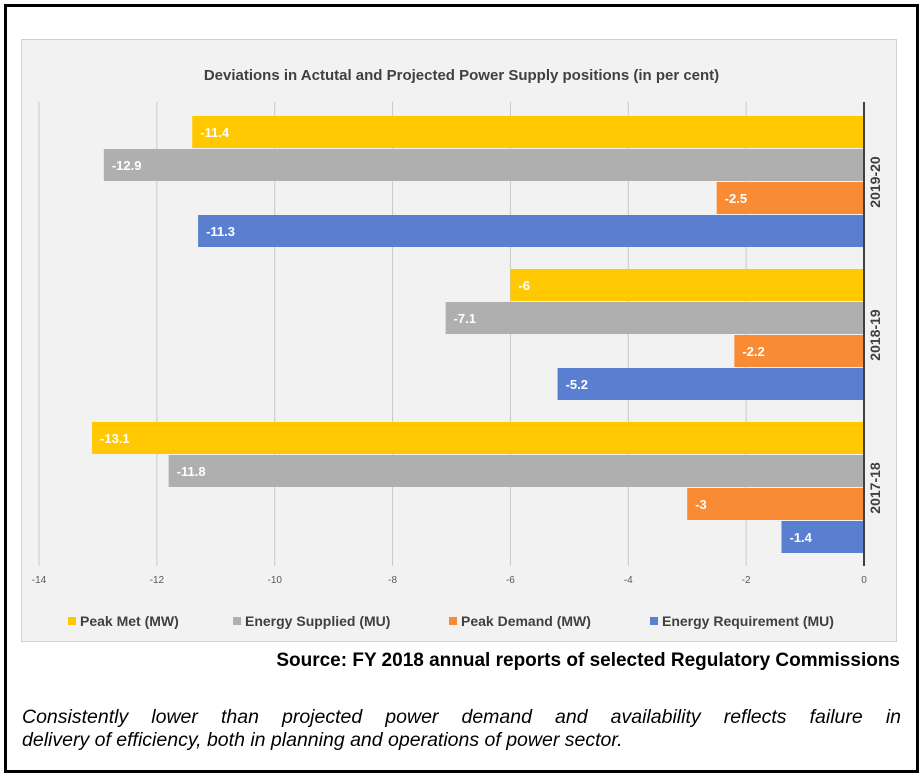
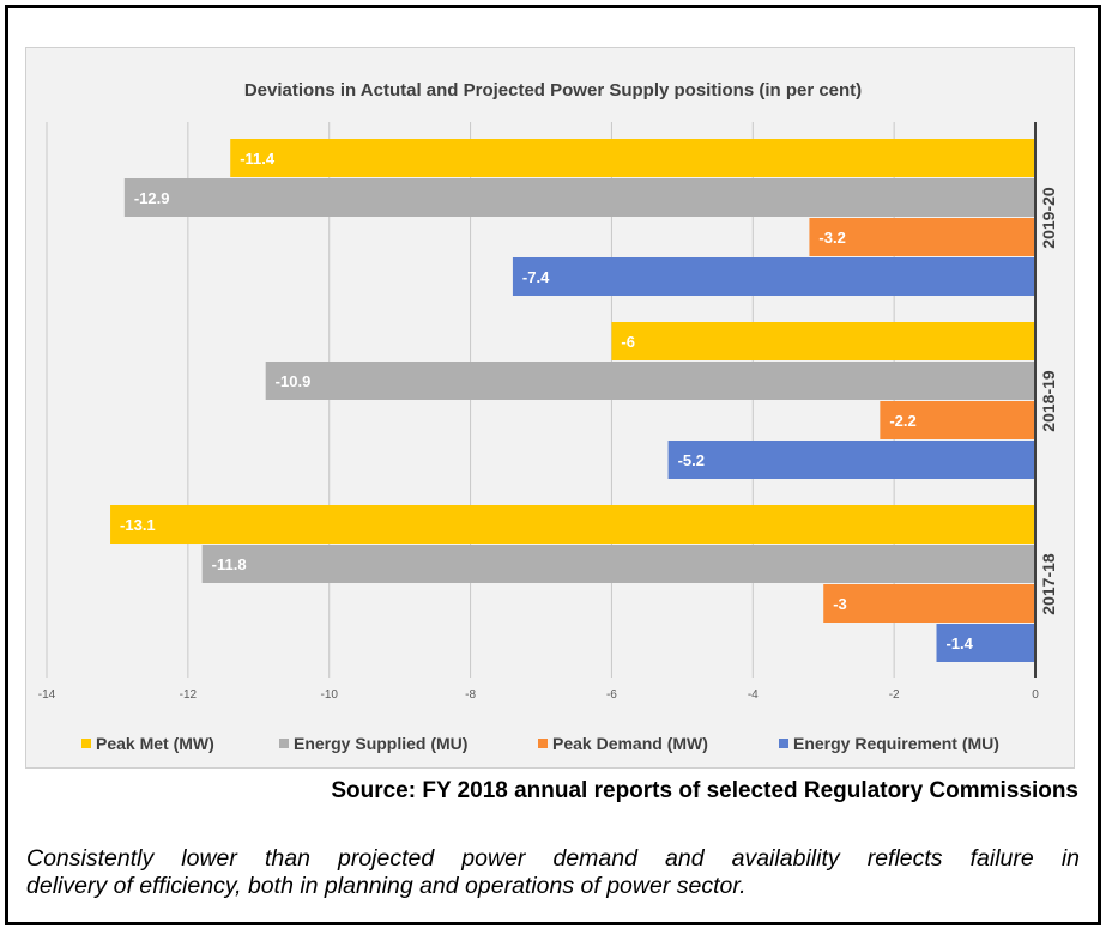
Peak Demand (MW)/2019-20: -2.5 -> -3.2
Energy Requirement (MU)/2019-20: -11.3 -> -7.4
Energy Supplied (MU)/2018-19: -7.1 -> -10.9
